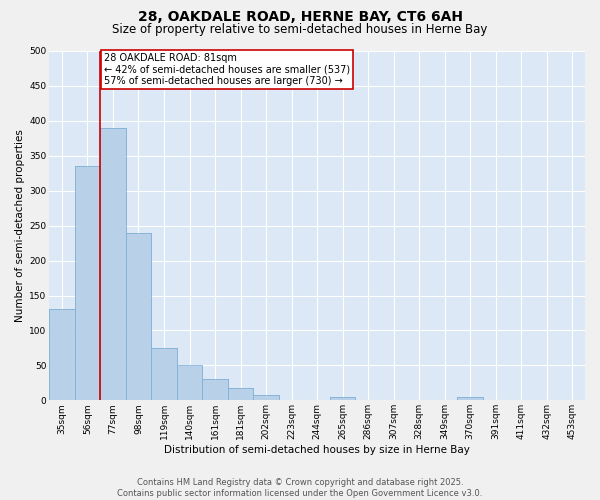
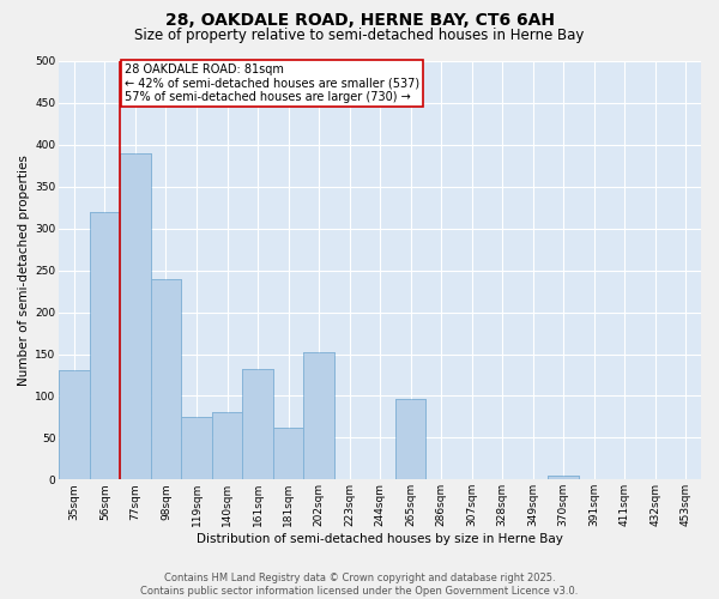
56sqm: 335 -> 320
140sqm: 50 -> 80
161sqm: 30 -> 132
181sqm: 18 -> 62
202sqm: 8 -> 152
265sqm: 5 -> 96
